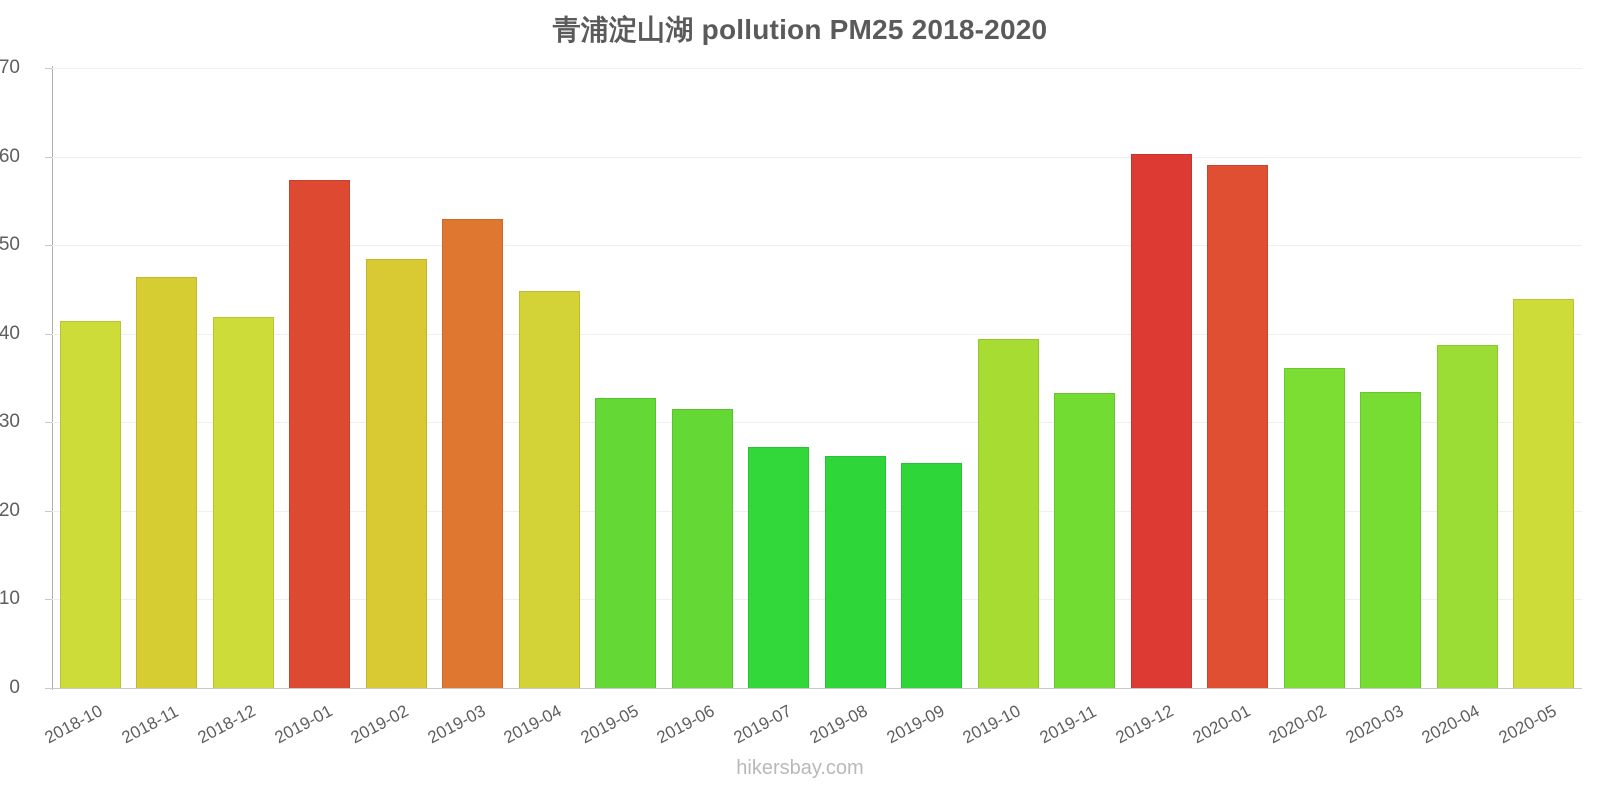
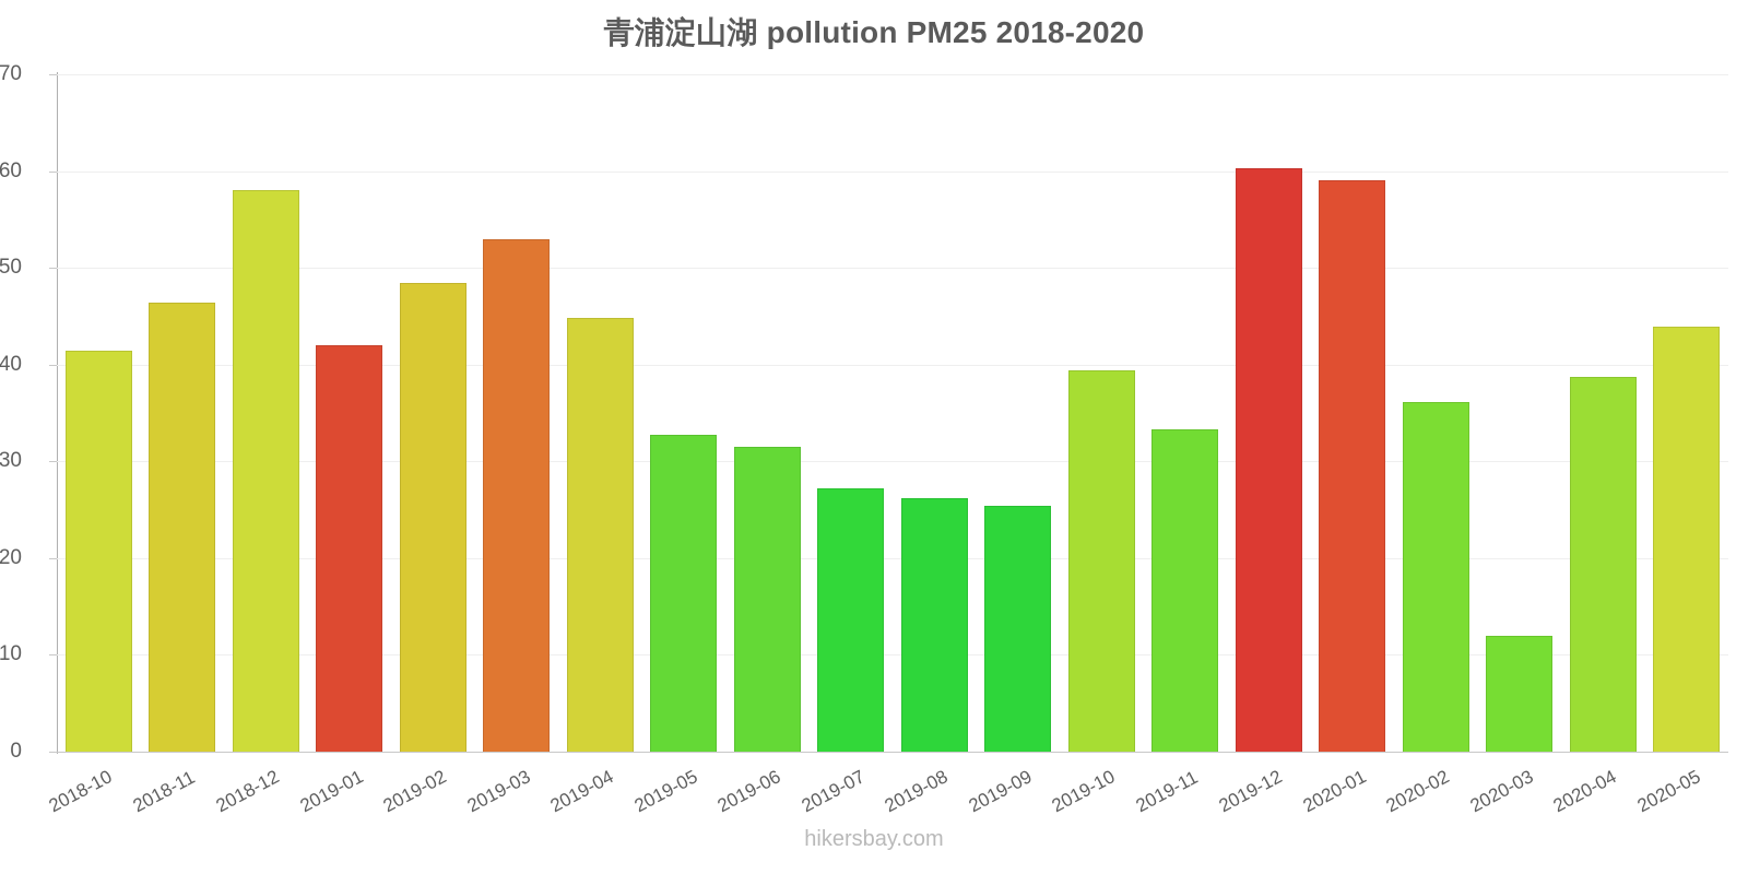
2018-12: 42 -> 58
2019-01: 57 -> 42
2020-03: 33 -> 12
